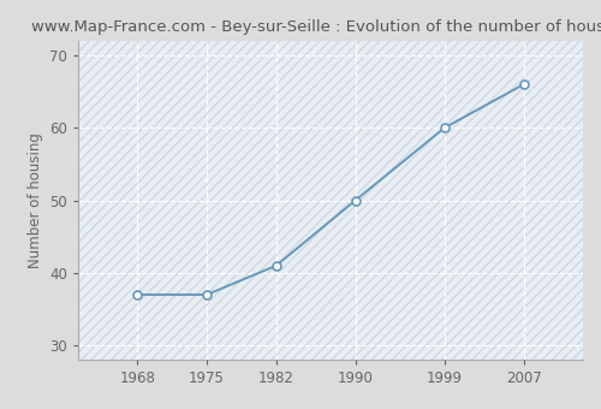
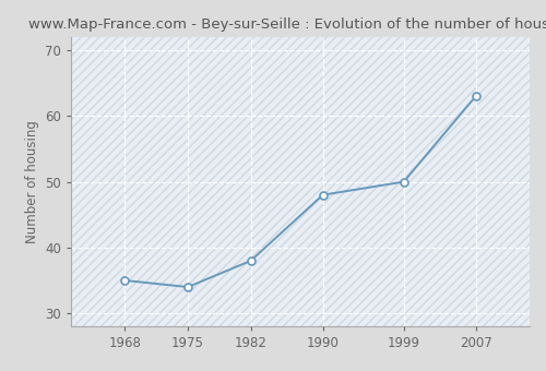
1968: 37 -> 35
1975: 37 -> 34
1982: 41 -> 38
1990: 50 -> 48
1999: 60 -> 50
2007: 66 -> 63
